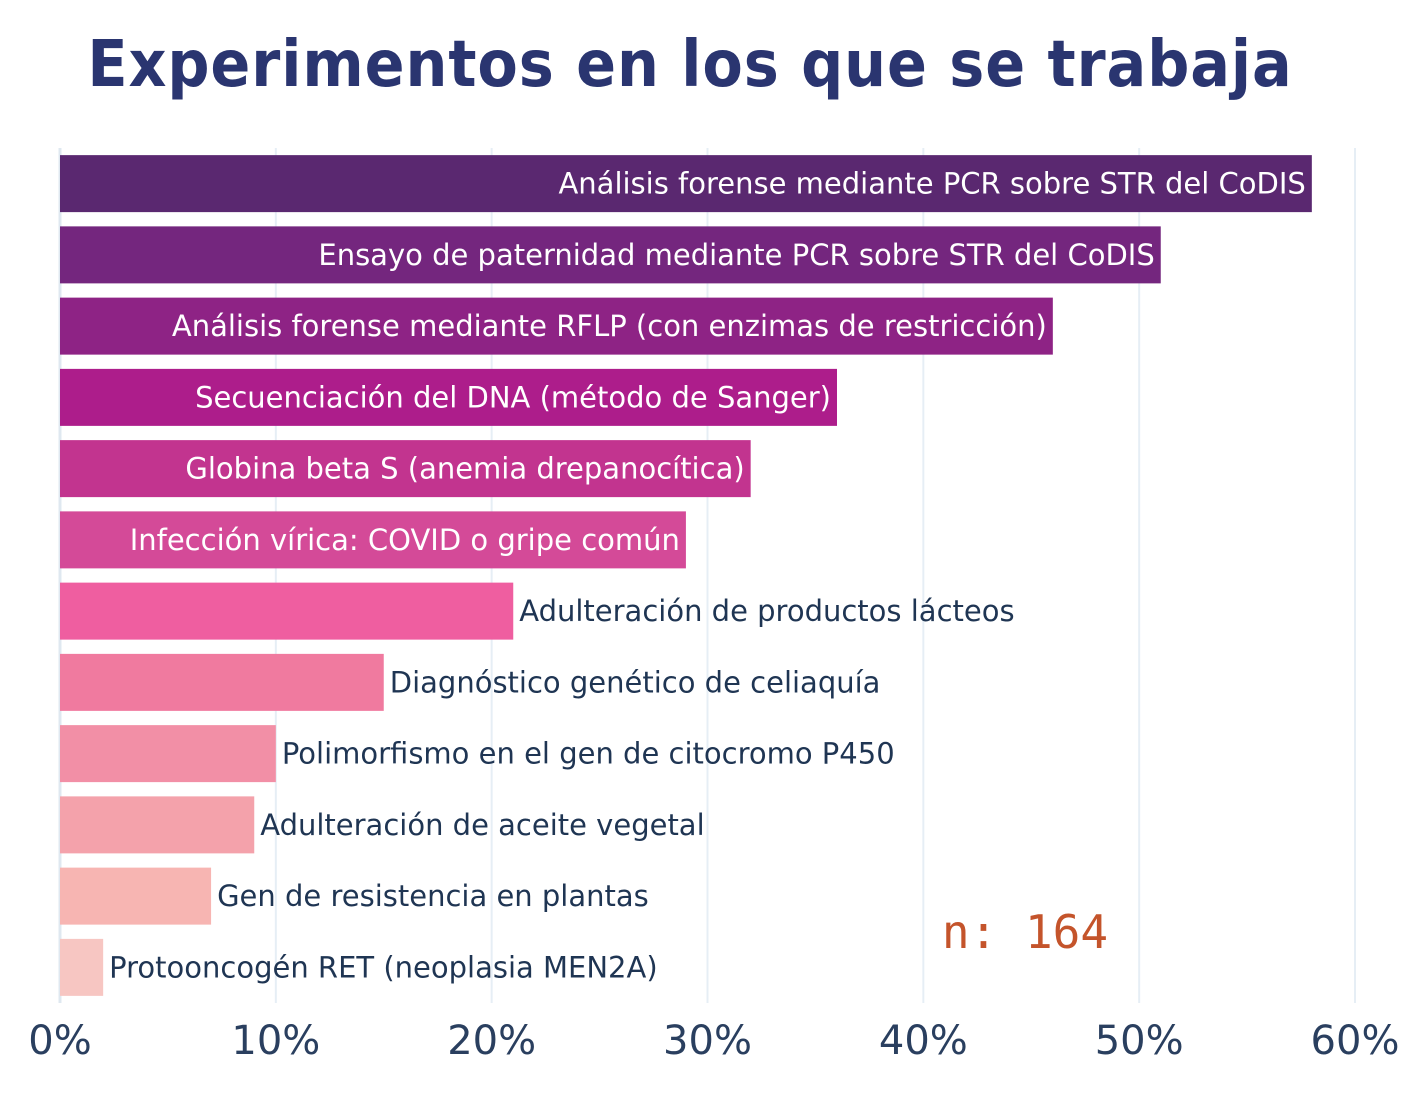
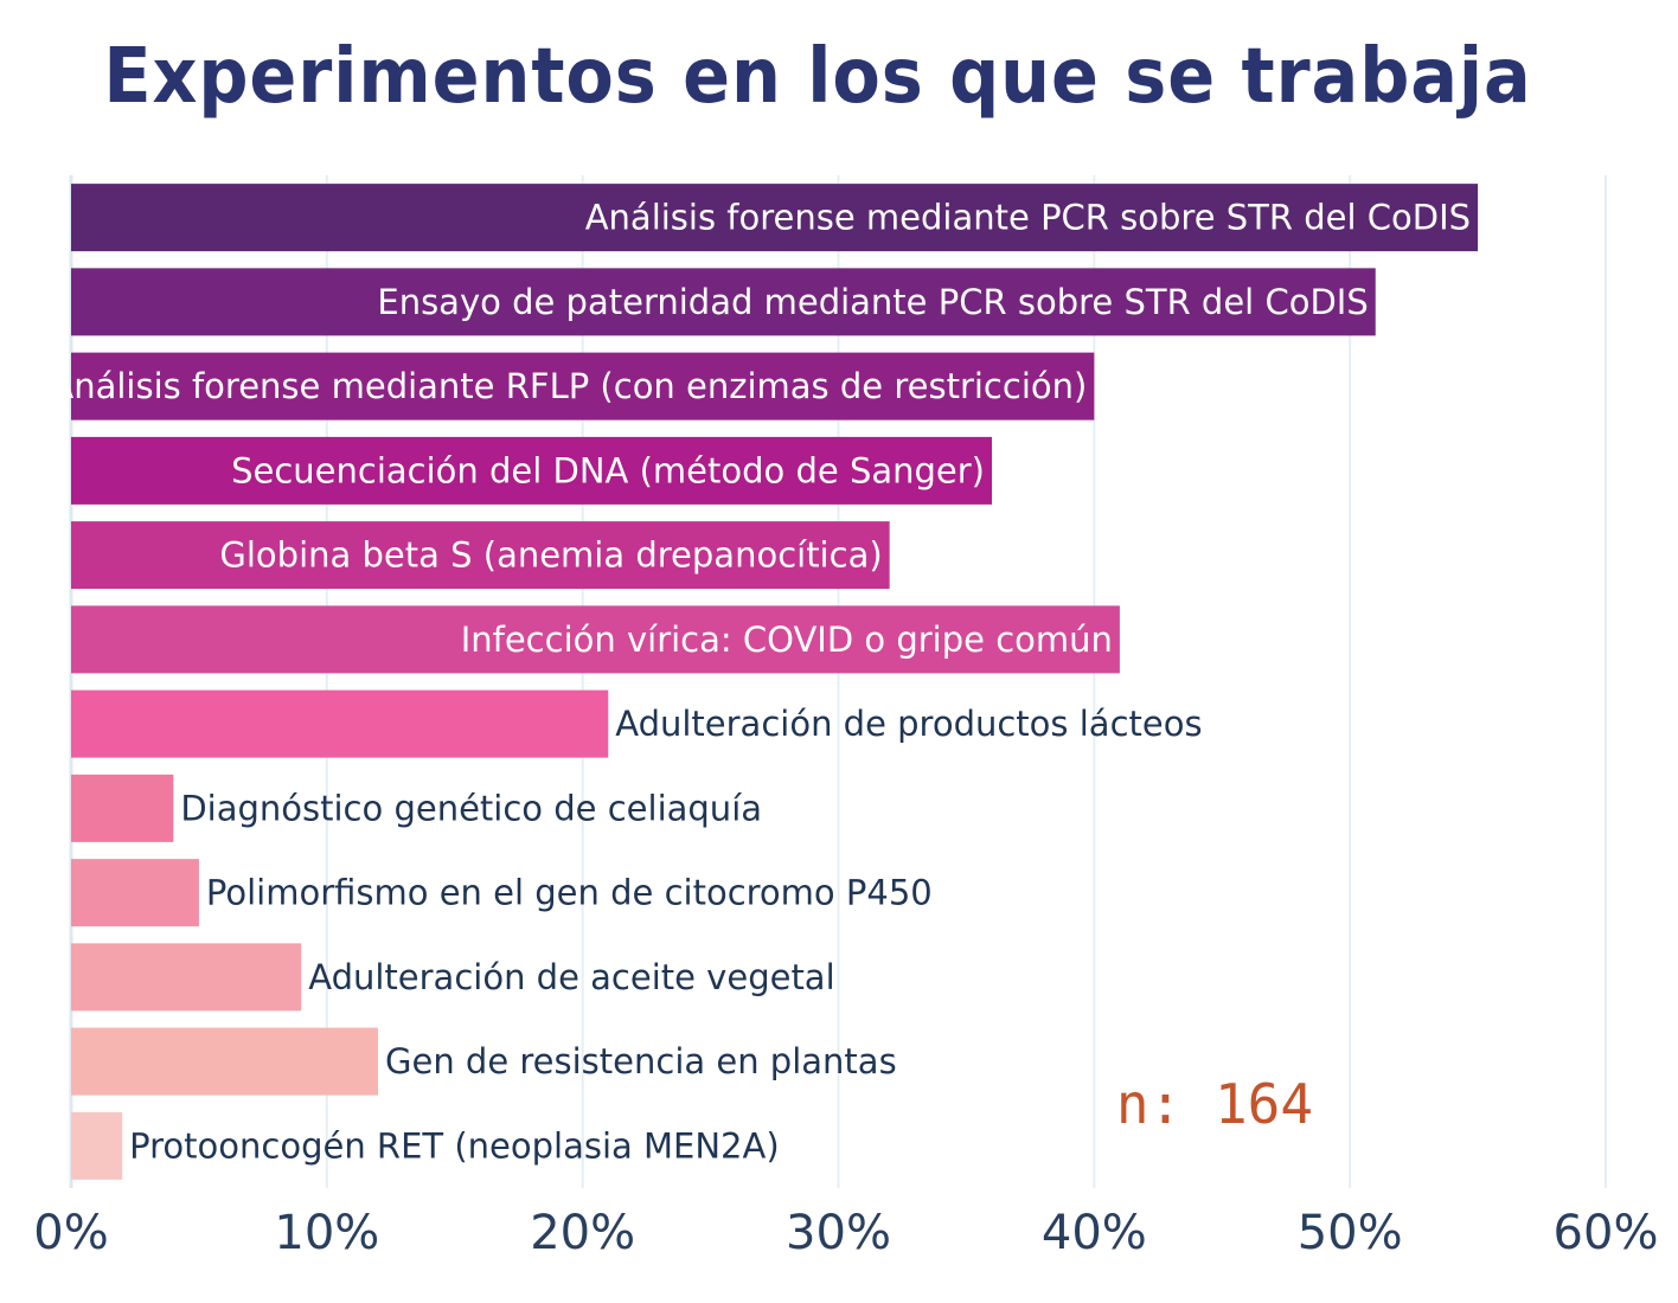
Análisis forense mediante PCR sobre STR del CoDIS: 58% -> 55%
Análisis forense mediante RFLP (con enzimas de restricción): 46% -> 40%
Infección vírica: COVID o gripe común: 29% -> 41%
Diagnóstico genético de celiaquía: 15% -> 4%
Polimorfismo en el gen de citocromo P450: 10% -> 5%
Gen de resistencia en plantas: 7% -> 12%
